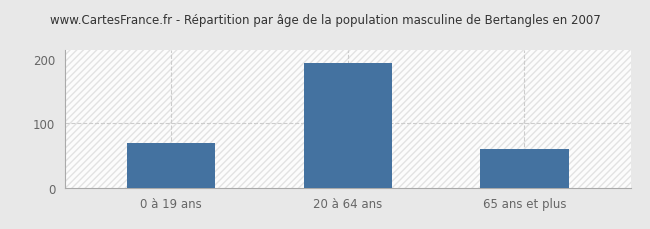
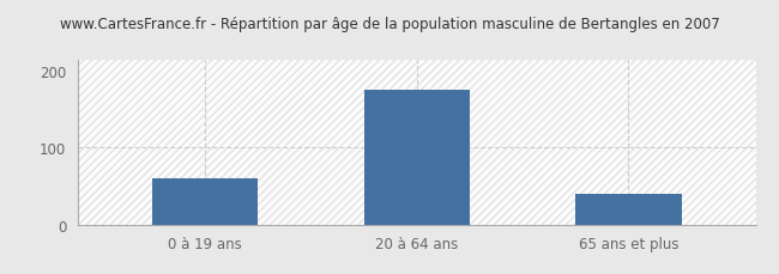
0 à 19 ans: 70 -> 60
20 à 64 ans: 194 -> 175
65 ans et plus: 60 -> 40
